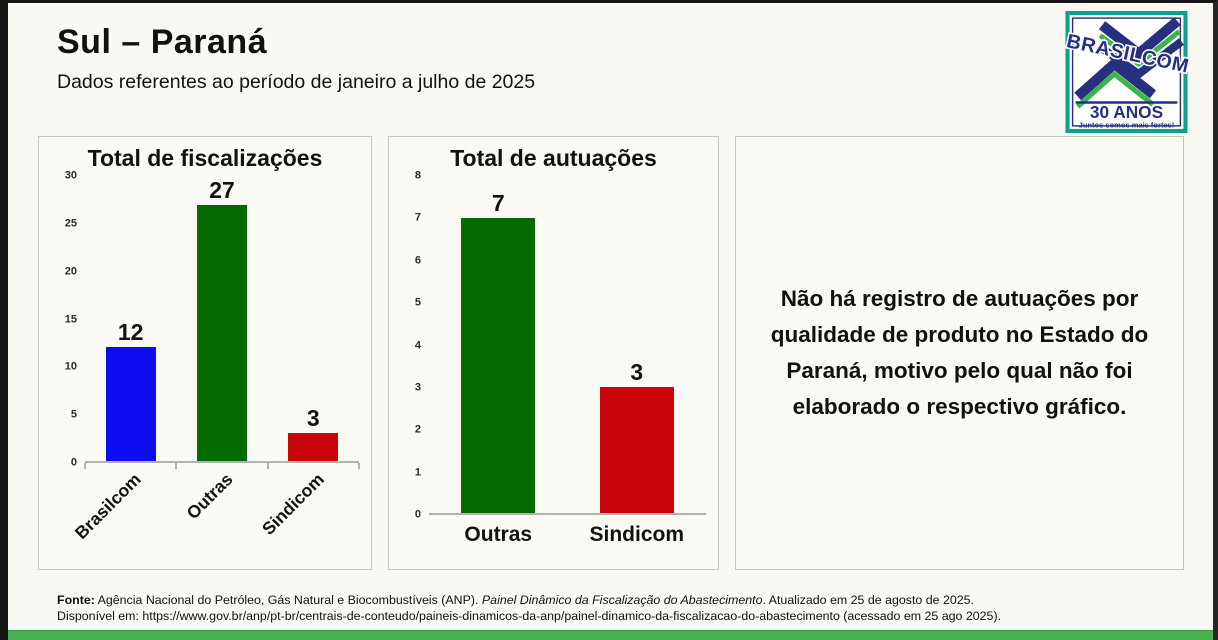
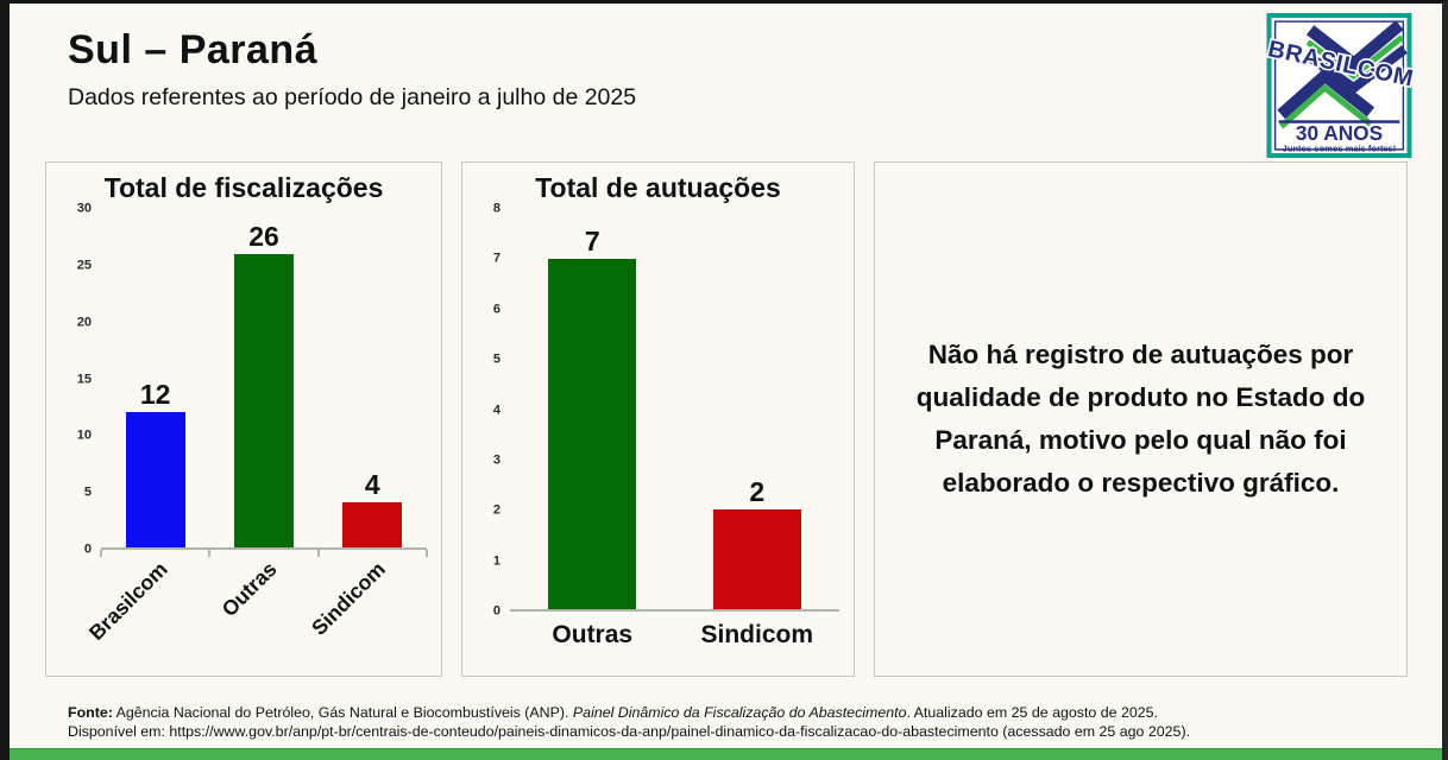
Total de fiscalizações/Outras: 27 -> 26
Total de fiscalizações/Sindicom: 3 -> 4
Total de autuações/Sindicom: 3 -> 2
